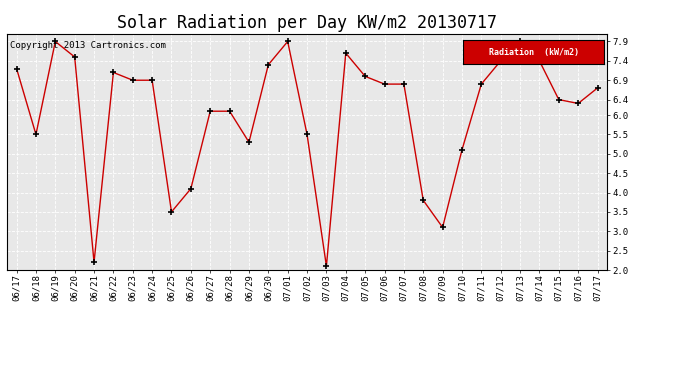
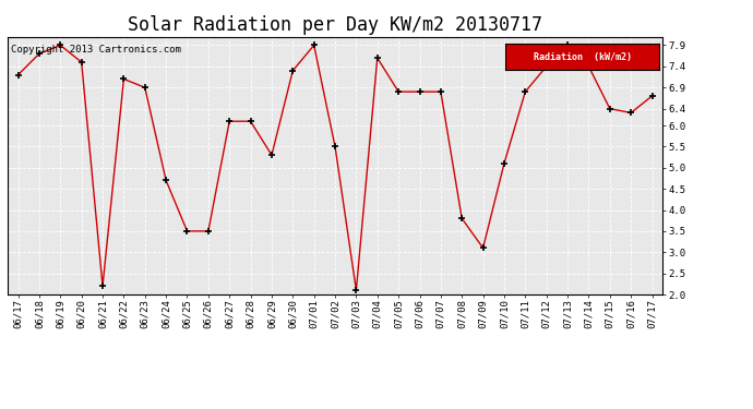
06/18: 5.5 -> 7.7
06/24: 6.9 -> 4.7
06/26: 4.1 -> 3.5
07/05: 7.0 -> 6.8
